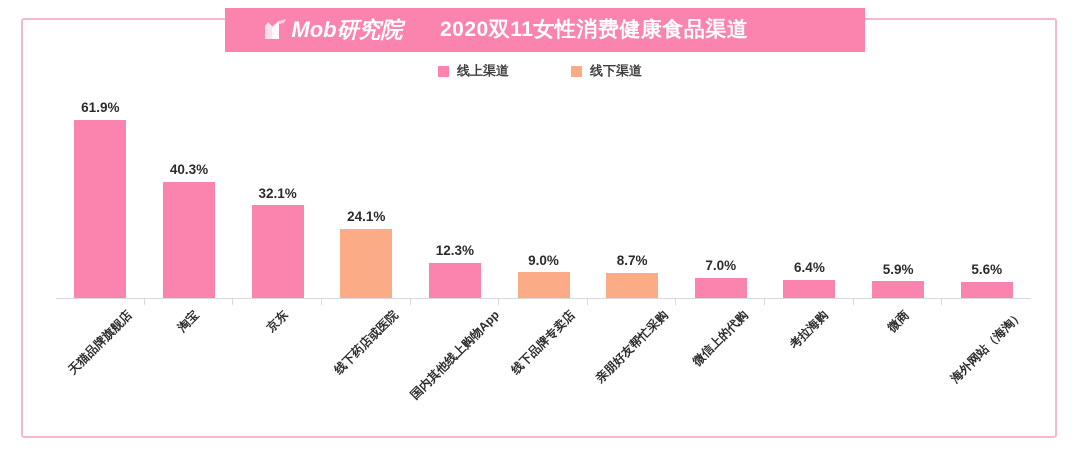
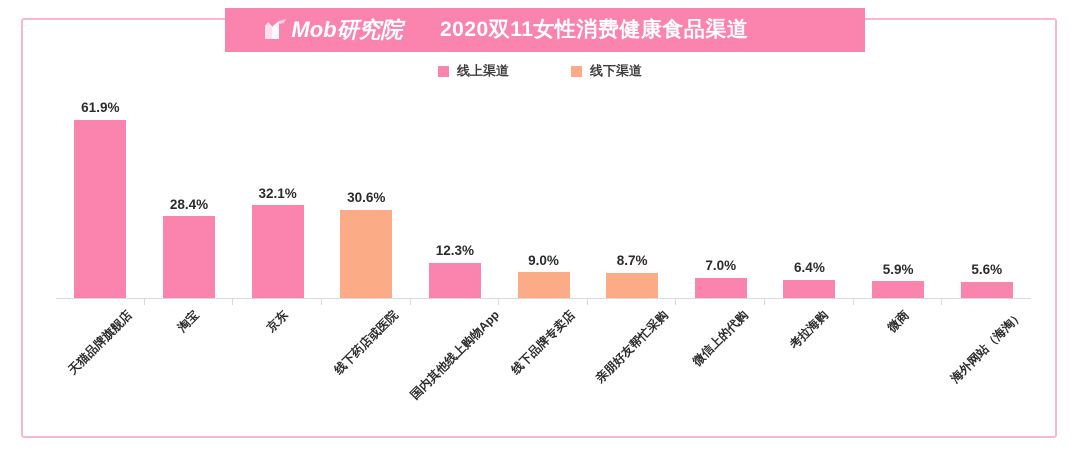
淘宝: 40.3% -> 28.4%
线下药店或医院: 24.1% -> 30.6%
